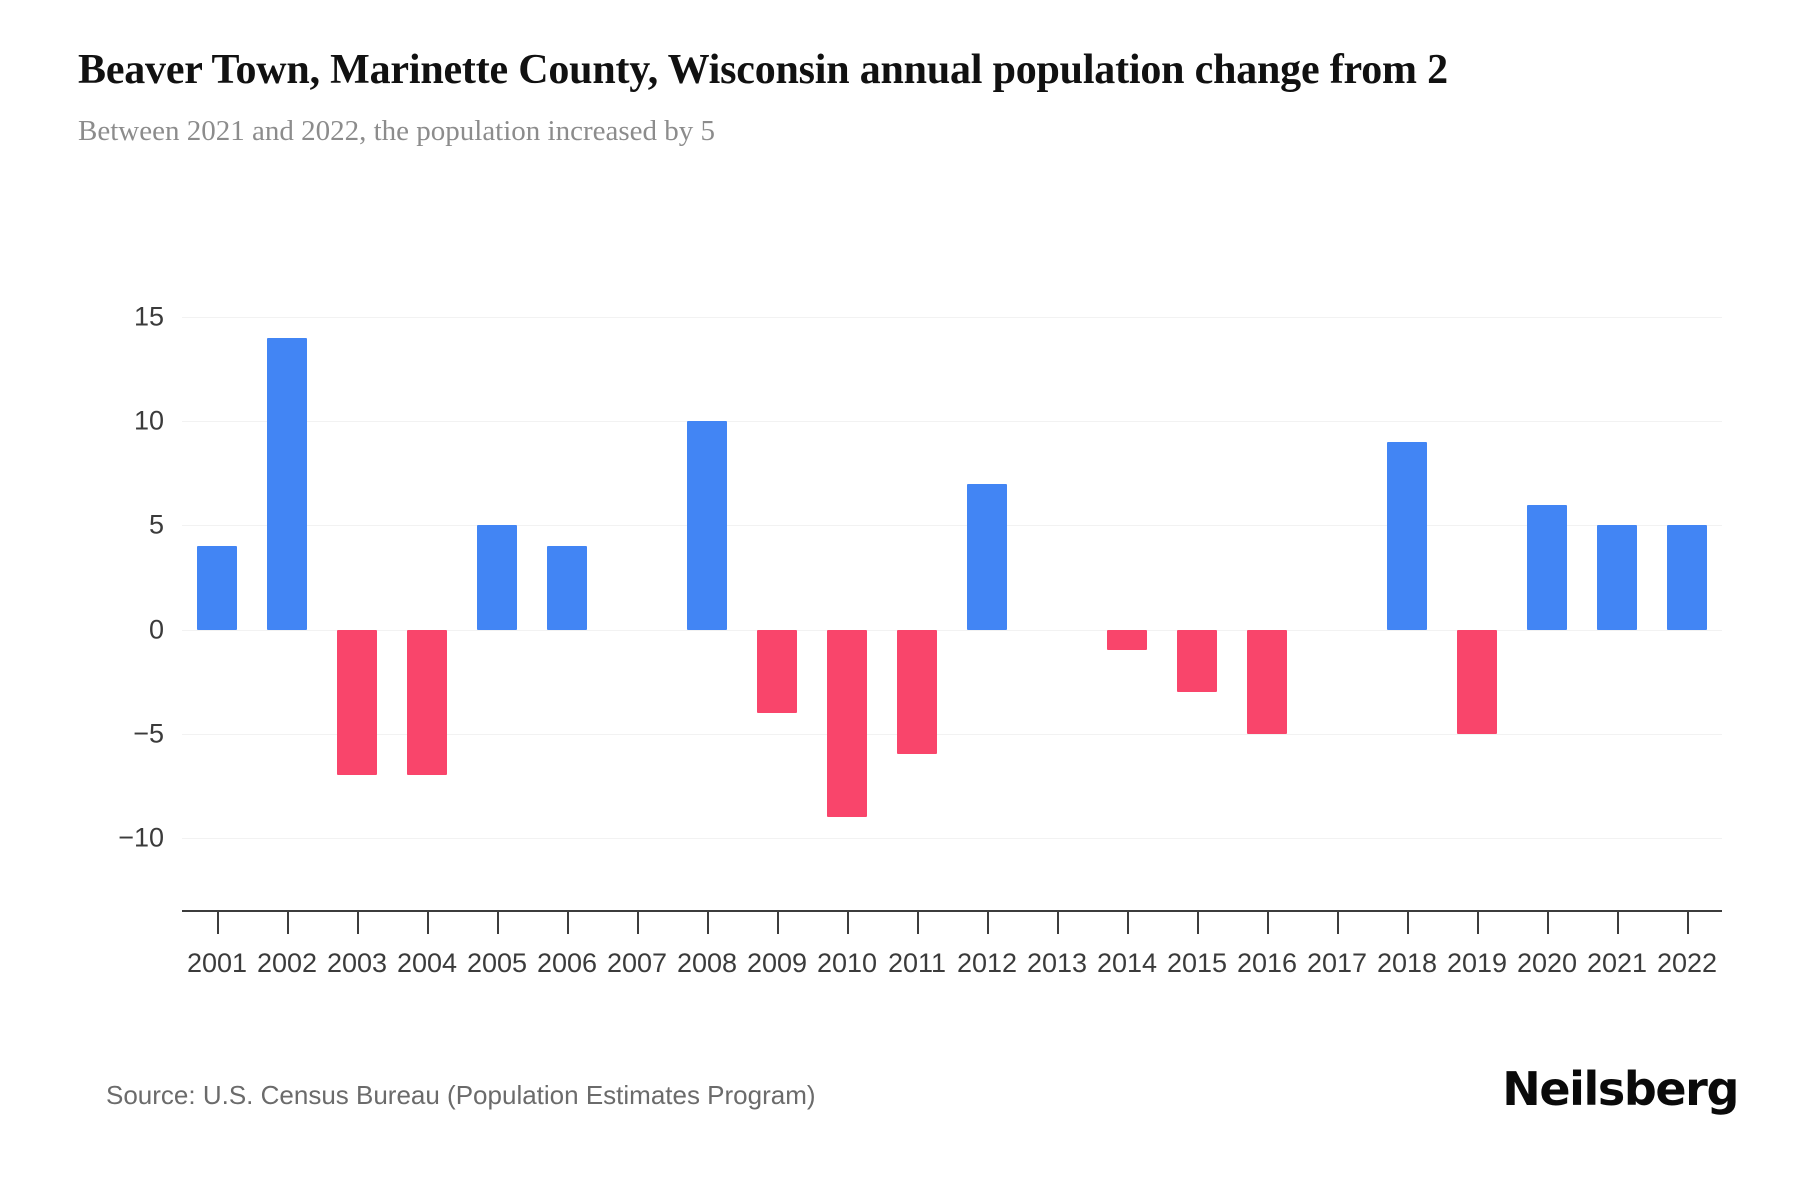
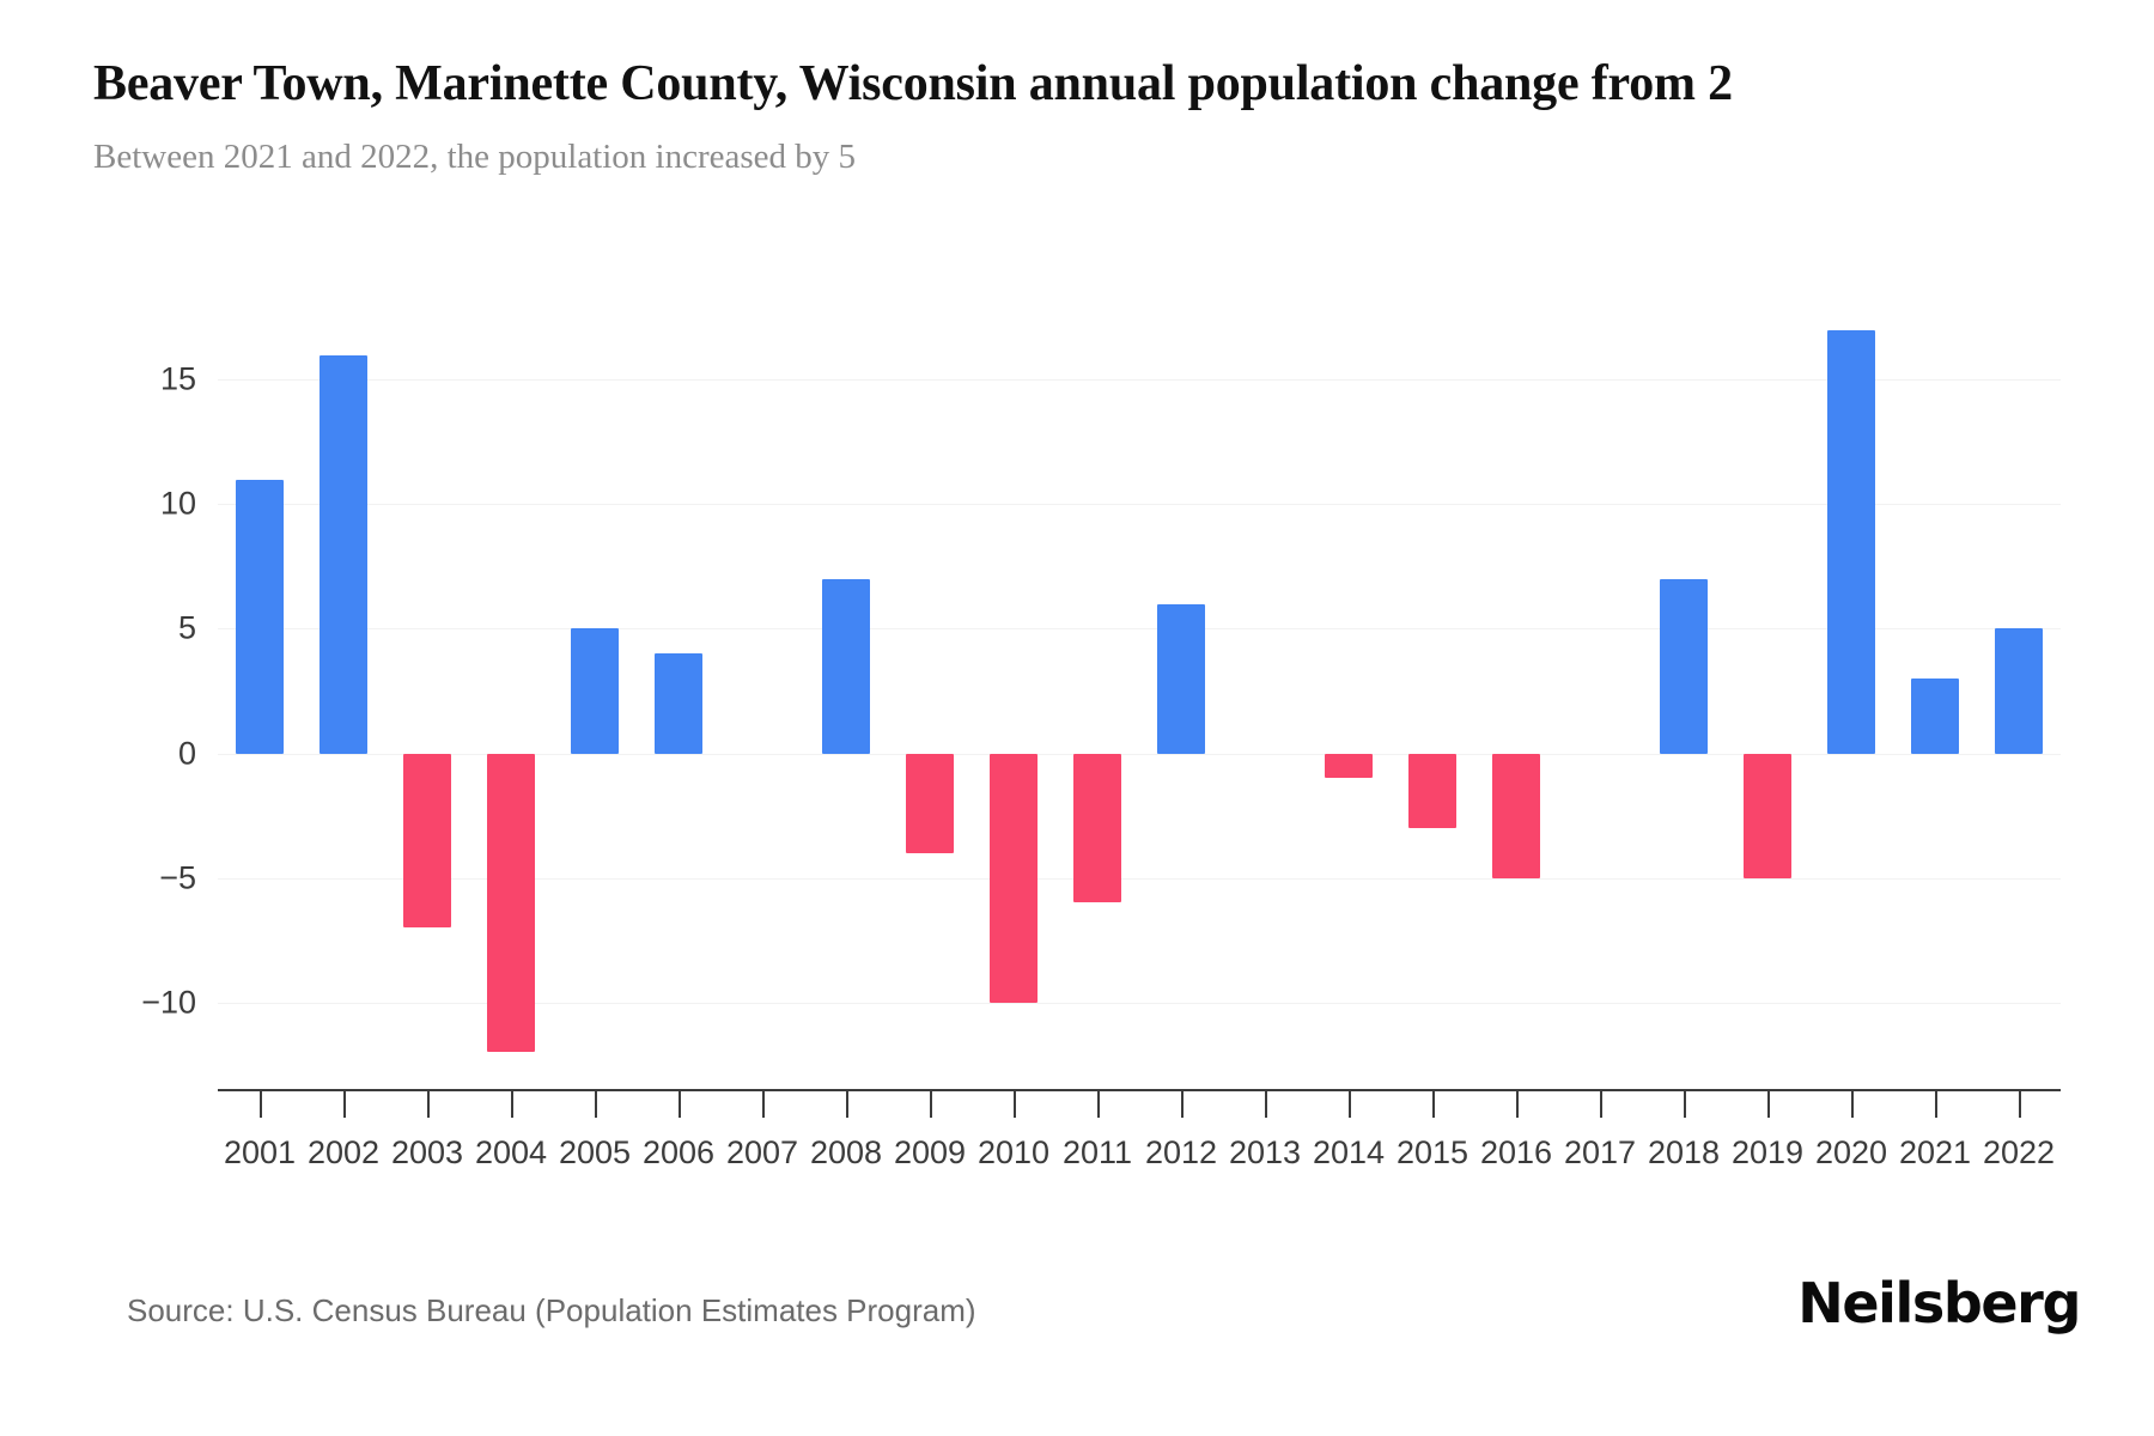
2001: 4 -> 11
2002: 14 -> 16
2004: -7 -> -12
2008: 10 -> 7
2010: -9 -> -10
2012: 7 -> 6
2018: 9 -> 7
2020: 6 -> 17
2021: 5 -> 3
